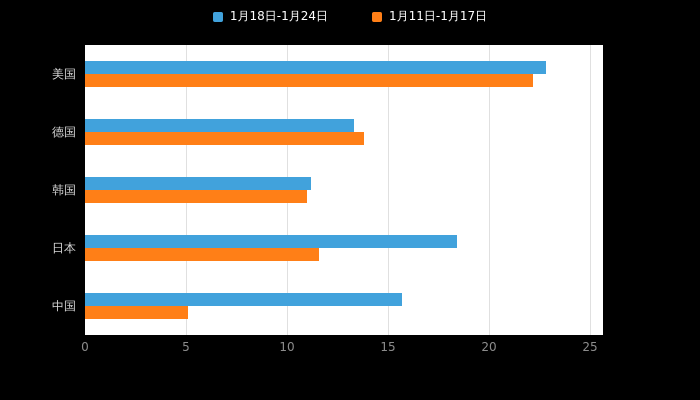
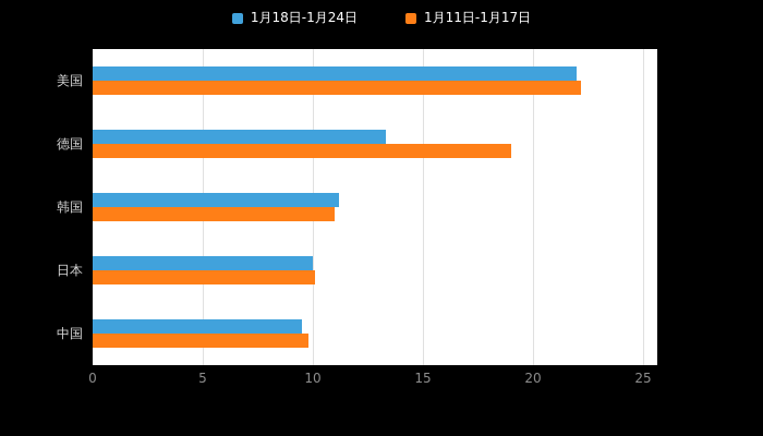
1月18日-1月24日/美国: 22.8 -> 22.0
1月11日-1月17日/德国: 13.8 -> 19.0
1月18日-1月24日/日本: 18.4 -> 10.0
1月11日-1月17日/日本: 11.6 -> 10.1
1月18日-1月24日/中国: 15.7 -> 9.5
1月11日-1月17日/中国: 5.1 -> 9.8
